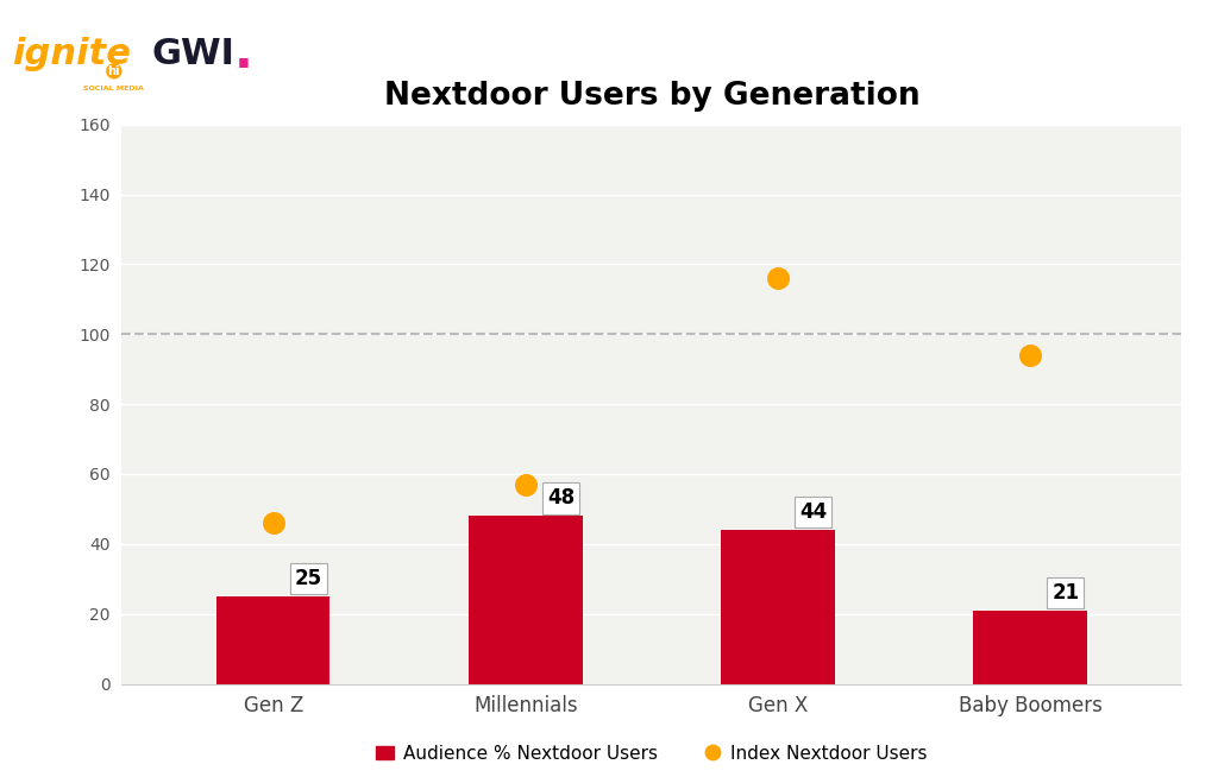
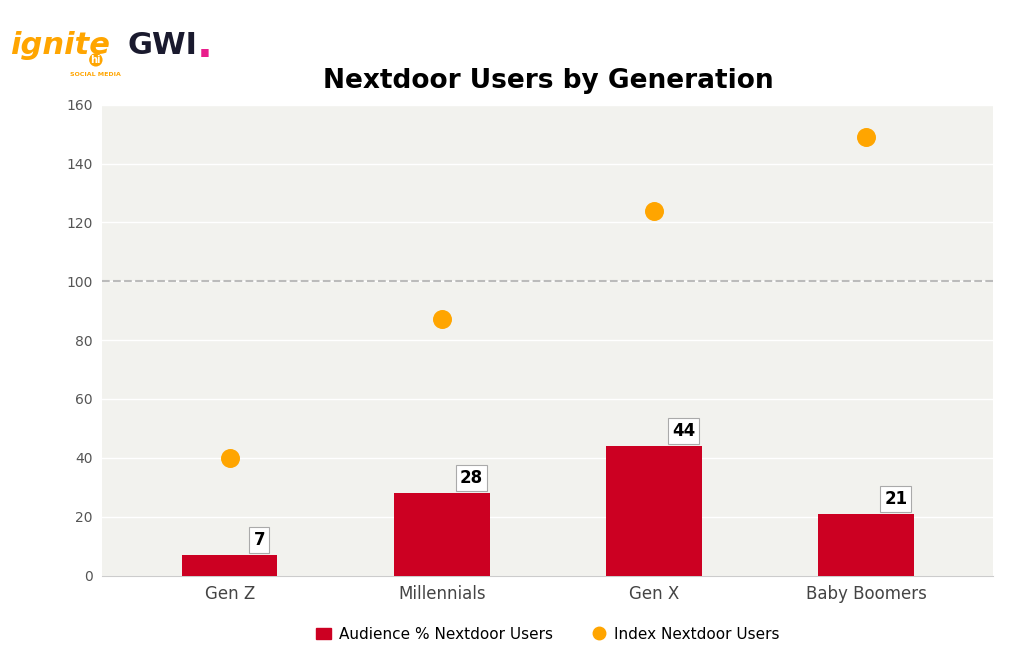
Audience % Nextdoor Users/Gen Z: 25 -> 7
Index Nextdoor Users/Gen Z: 46 -> 40
Audience % Nextdoor Users/Millennials: 48 -> 28
Index Nextdoor Users/Millennials: 57 -> 87
Index Nextdoor Users/Gen X: 116 -> 124
Index Nextdoor Users/Baby Boomers: 94 -> 149
